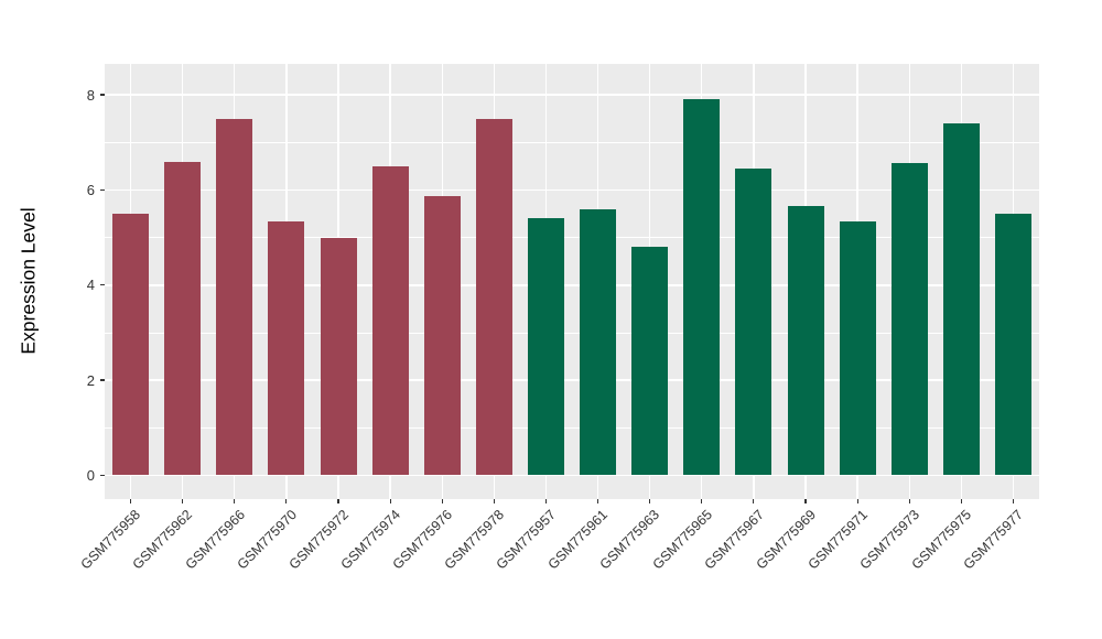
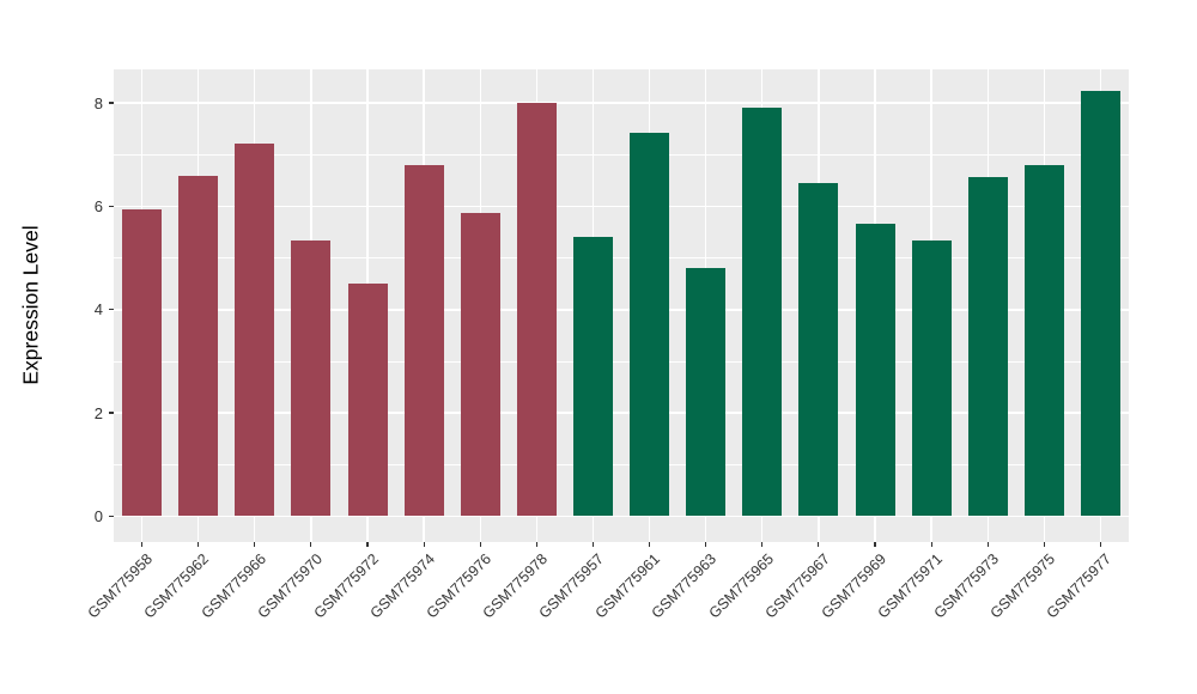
GSM775958: 5.5 -> 5.9
GSM775966: 7.5 -> 7.2
GSM775972: 5.0 -> 4.5
GSM775974: 6.5 -> 6.8
GSM775978: 7.5 -> 8.0
GSM775961: 5.6 -> 7.4
GSM775975: 7.4 -> 6.8
GSM775977: 5.5 -> 8.2
